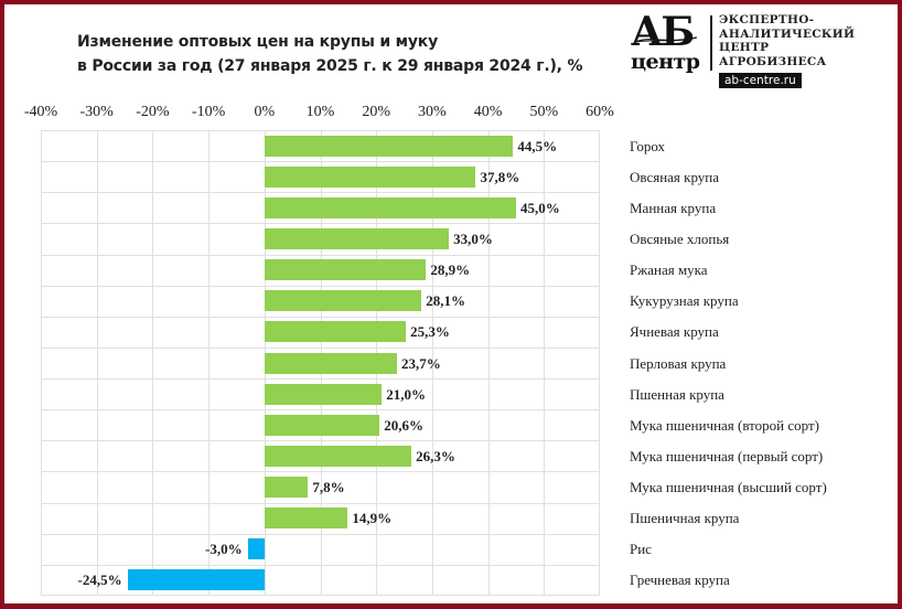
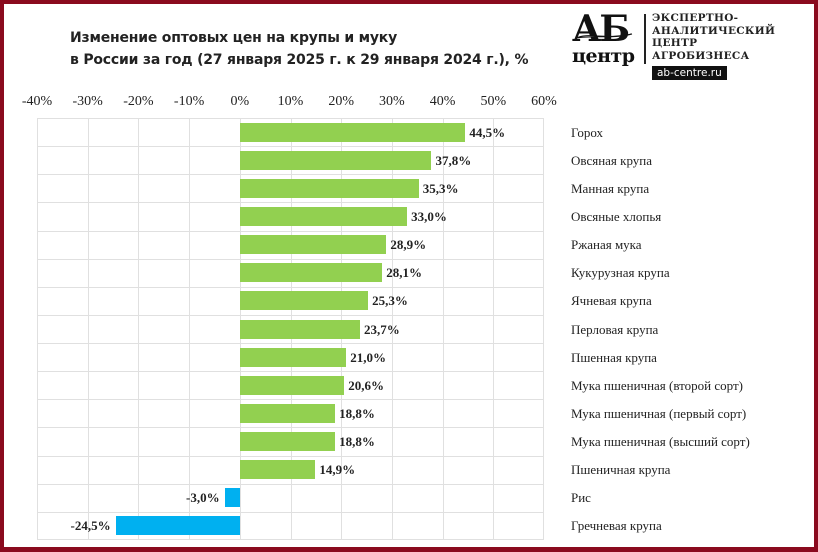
Манная крупа: 45,0% -> 35,3%
Мука пшеничная (первый сорт): 26,3% -> 18,8%
Мука пшеничная (высший сорт): 7,8% -> 18,8%
